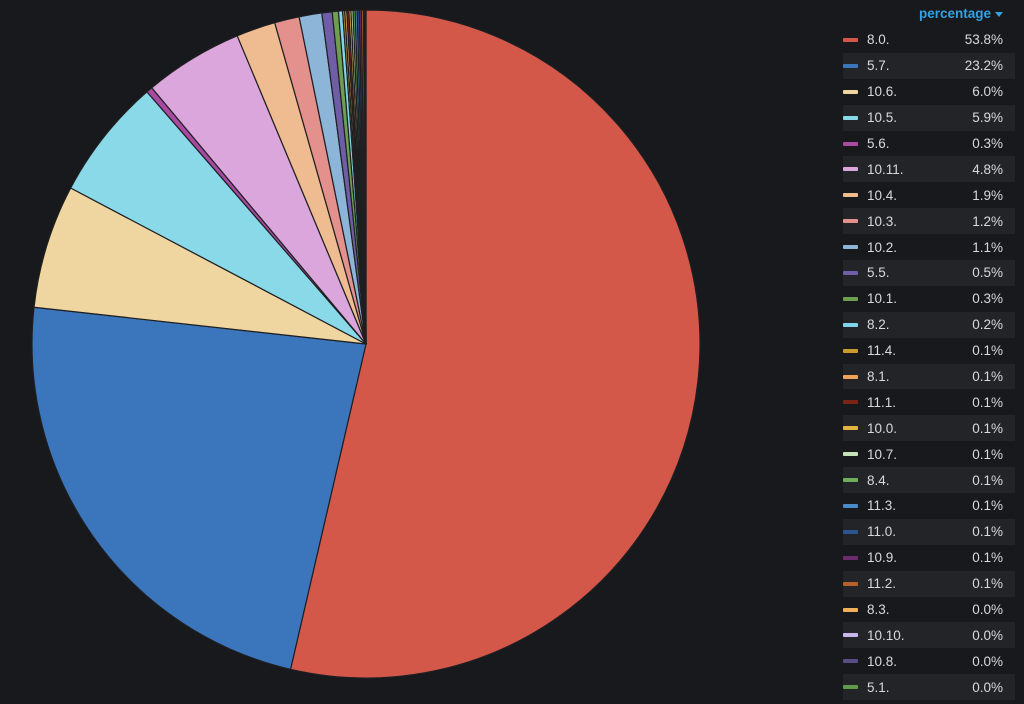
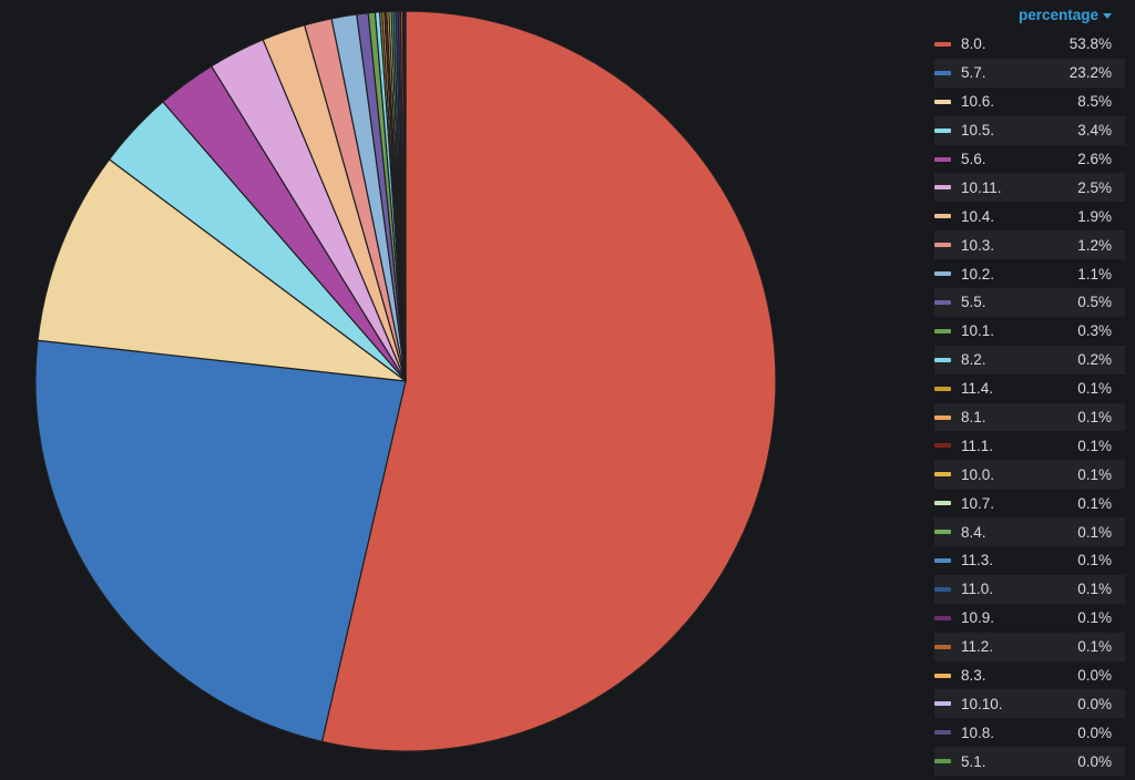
10.6.: 6.0% -> 8.5%
10.5.: 5.9% -> 3.4%
5.6.: 0.3% -> 2.6%
10.11.: 4.8% -> 2.5%
